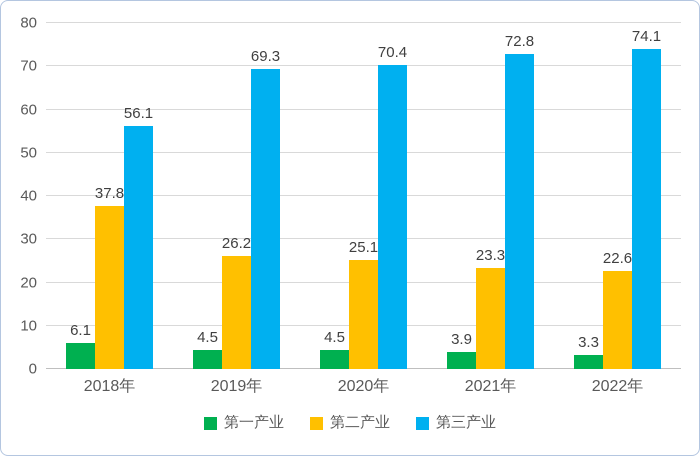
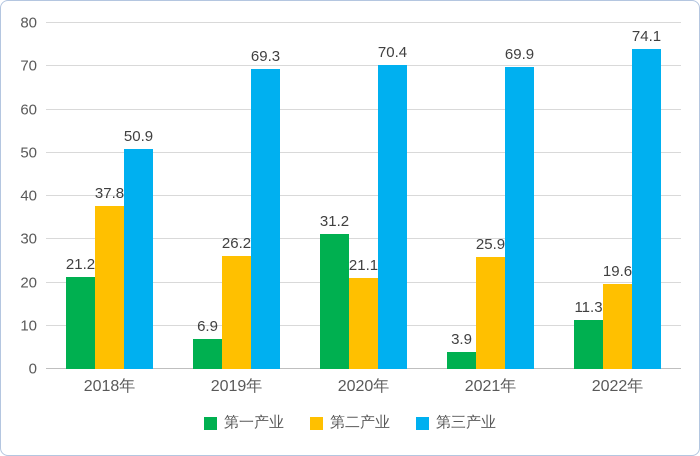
第一产业/2018年: 6.1 -> 21.2
第三产业/2018年: 56.1 -> 50.9
第一产业/2019年: 4.5 -> 6.9
第一产业/2020年: 4.5 -> 31.2
第二产业/2020年: 25.1 -> 21.1
第二产业/2021年: 23.3 -> 25.9
第三产业/2021年: 72.8 -> 69.9
第一产业/2022年: 3.3 -> 11.3
第二产业/2022年: 22.6 -> 19.6
